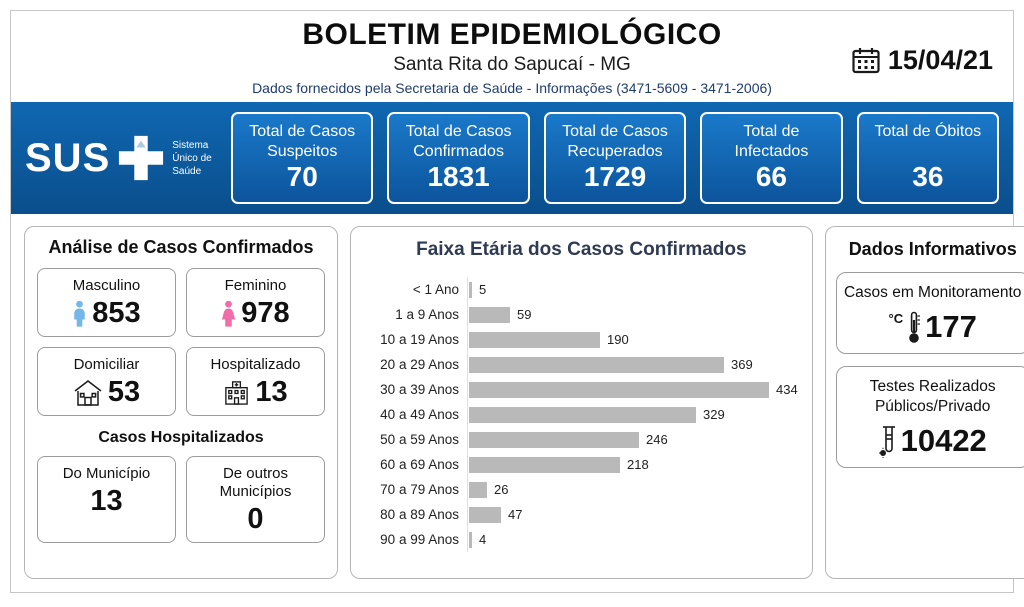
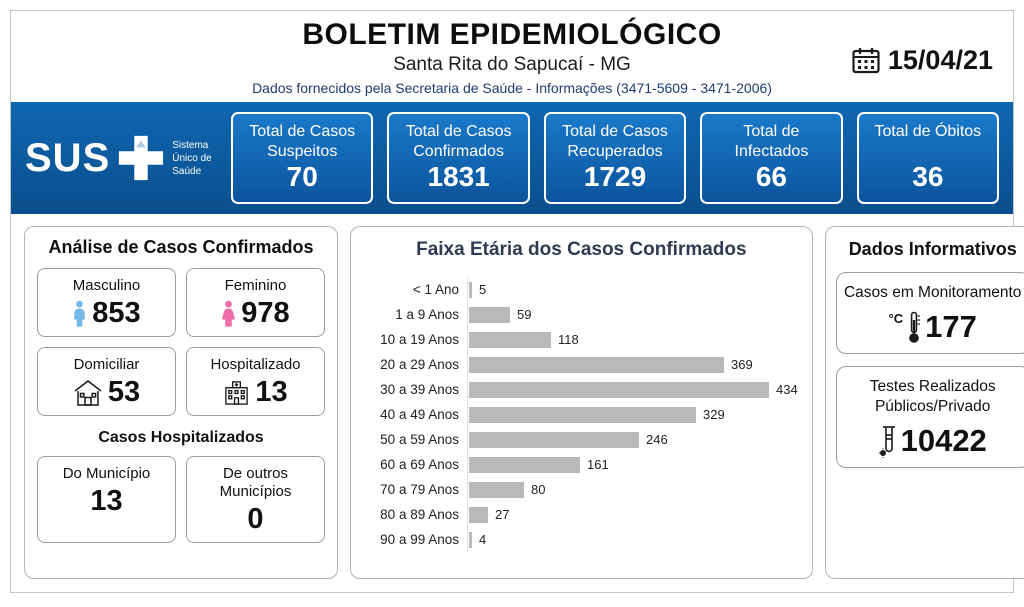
10 a 19 Anos: 190 -> 118
60 a 69 Anos: 218 -> 161
70 a 79 Anos: 26 -> 80
80 a 89 Anos: 47 -> 27
